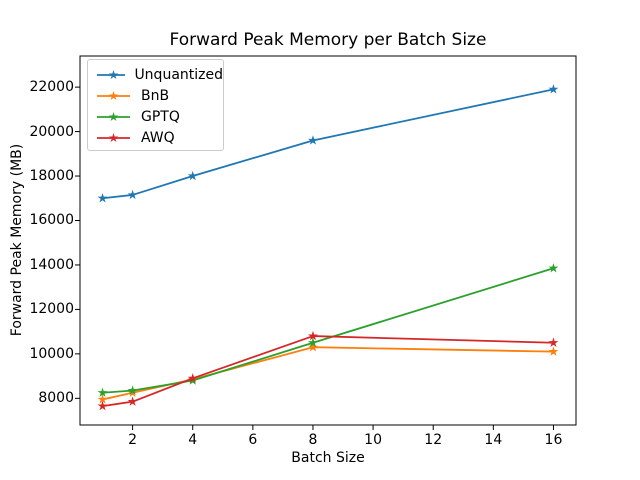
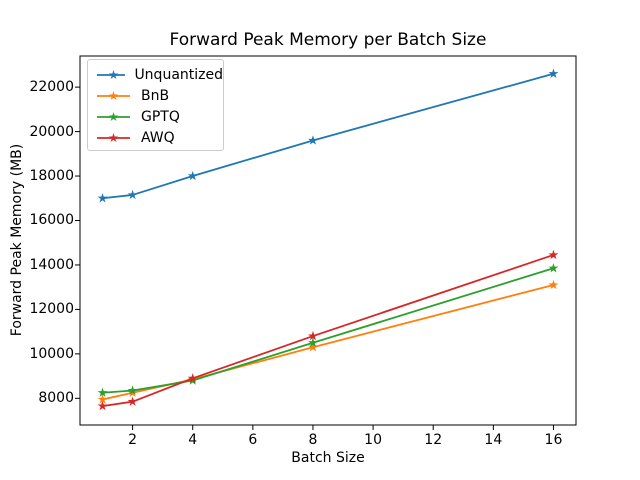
Unquantized/16: 21900 -> 22600
BnB/16: 10100 -> 13100
AWQ/16: 10500 -> 14400
